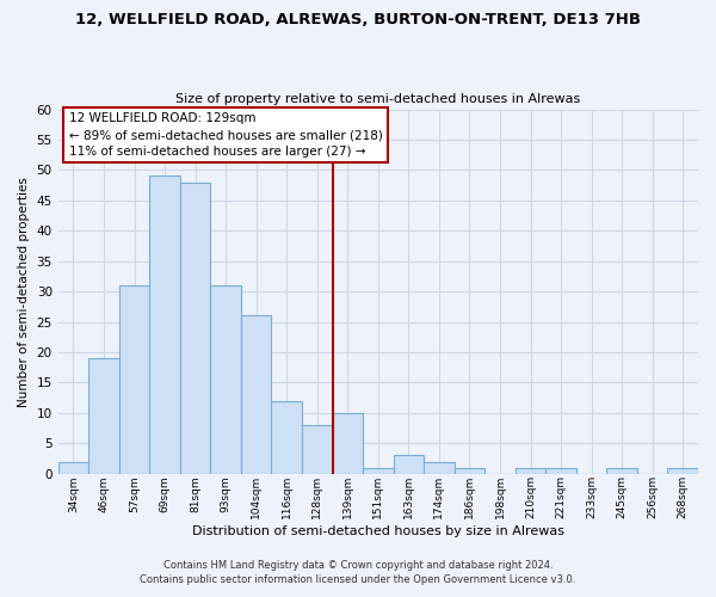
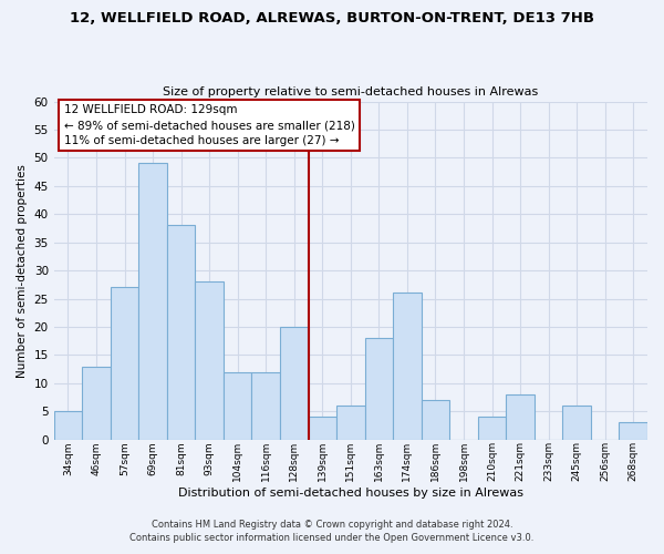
34sqm: 2 -> 5
46sqm: 19 -> 13
57sqm: 31 -> 27
81sqm: 48 -> 38
93sqm: 31 -> 28
104sqm: 26 -> 12
128sqm: 8 -> 20
139sqm: 10 -> 4
151sqm: 1 -> 6
163sqm: 3 -> 18
174sqm: 2 -> 26
186sqm: 1 -> 7
210sqm: 1 -> 4
221sqm: 1 -> 8
245sqm: 1 -> 6
268sqm: 1 -> 3
